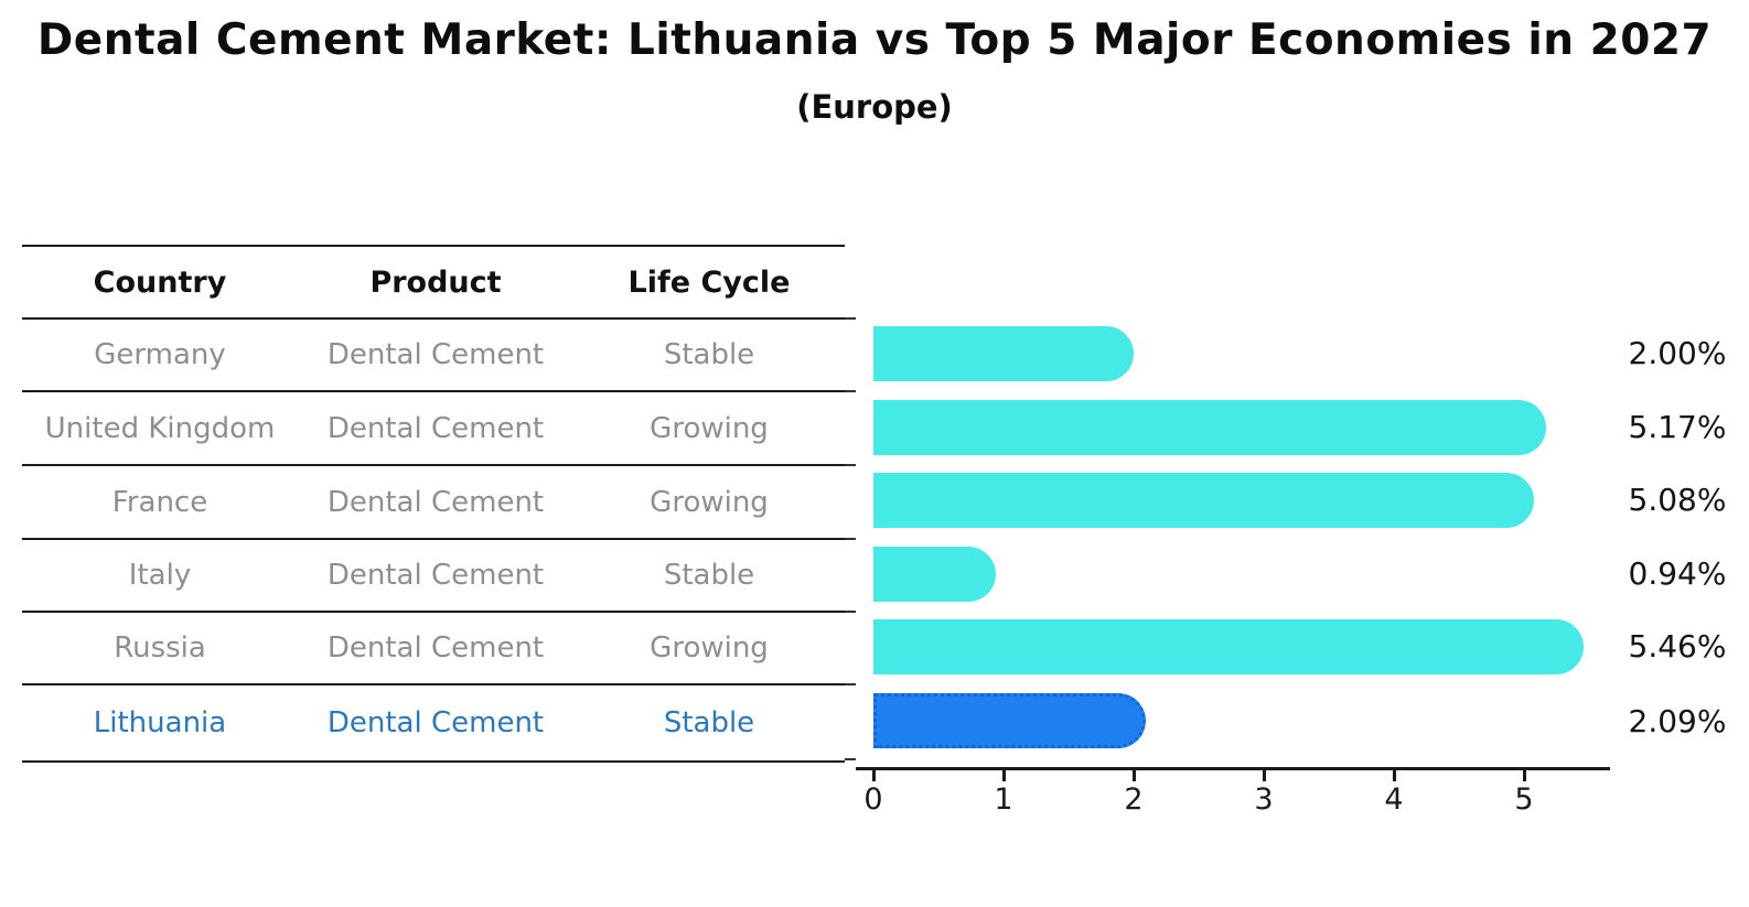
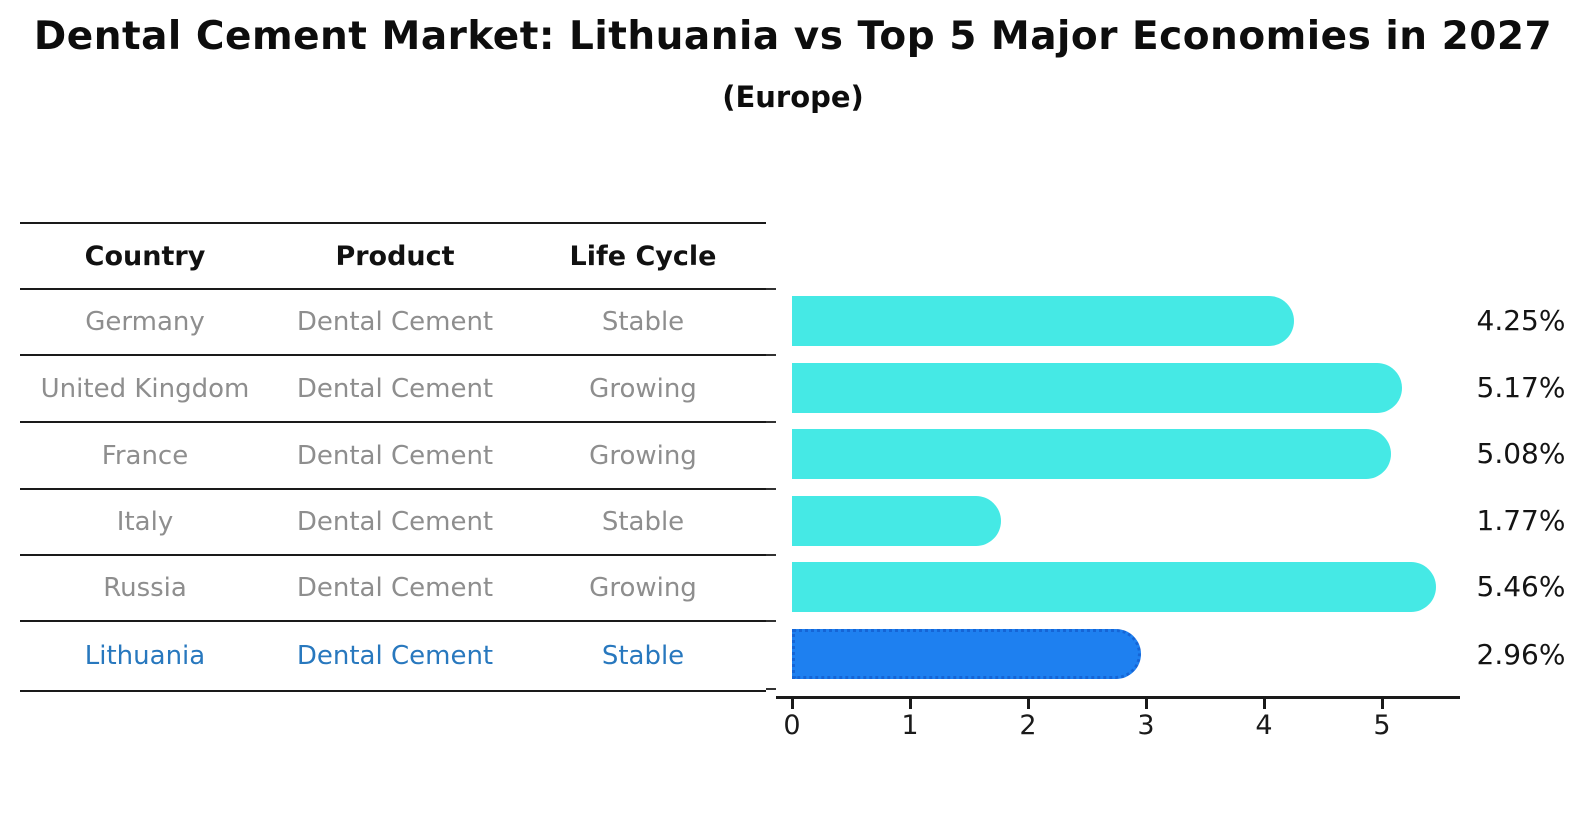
Germany: 2.00% -> 4.25%
Italy: 0.94% -> 1.77%
Lithuania: 2.09% -> 2.96%
